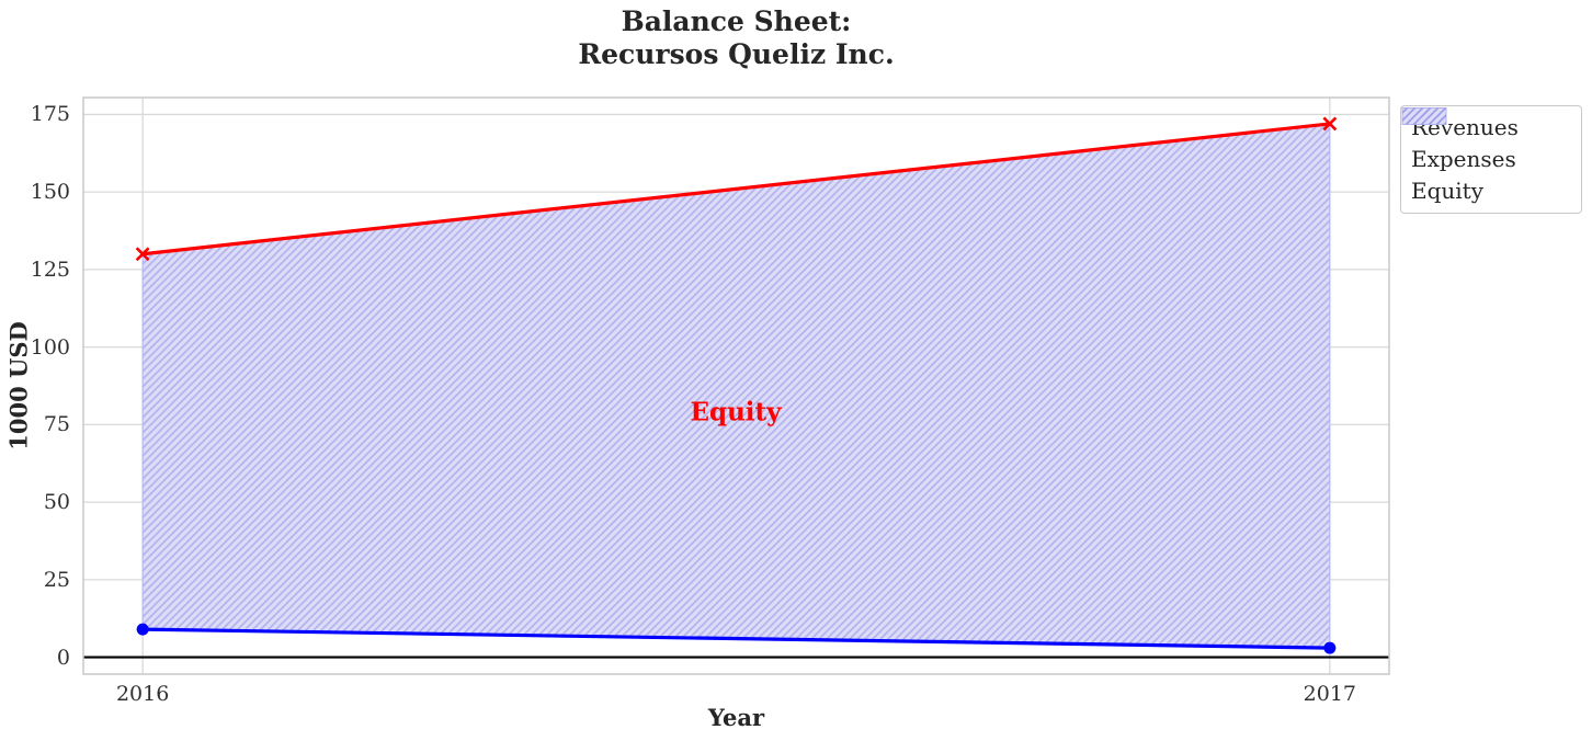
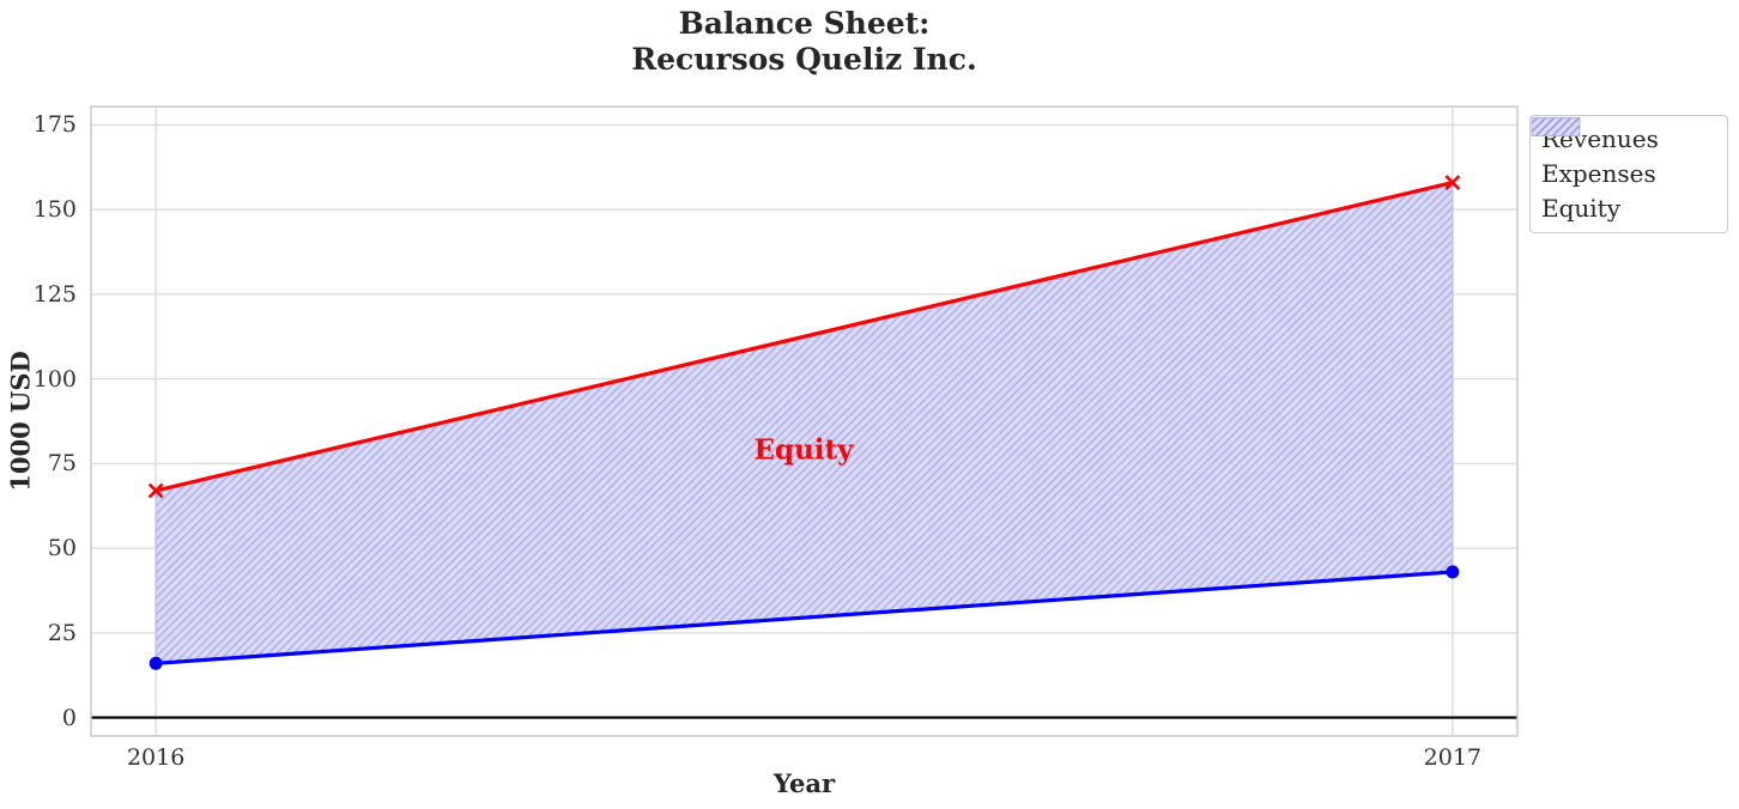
Revenues/2016: 9 -> 16
Expenses/2016: 130 -> 67
Revenues/2017: 3 -> 43
Expenses/2017: 172 -> 158
